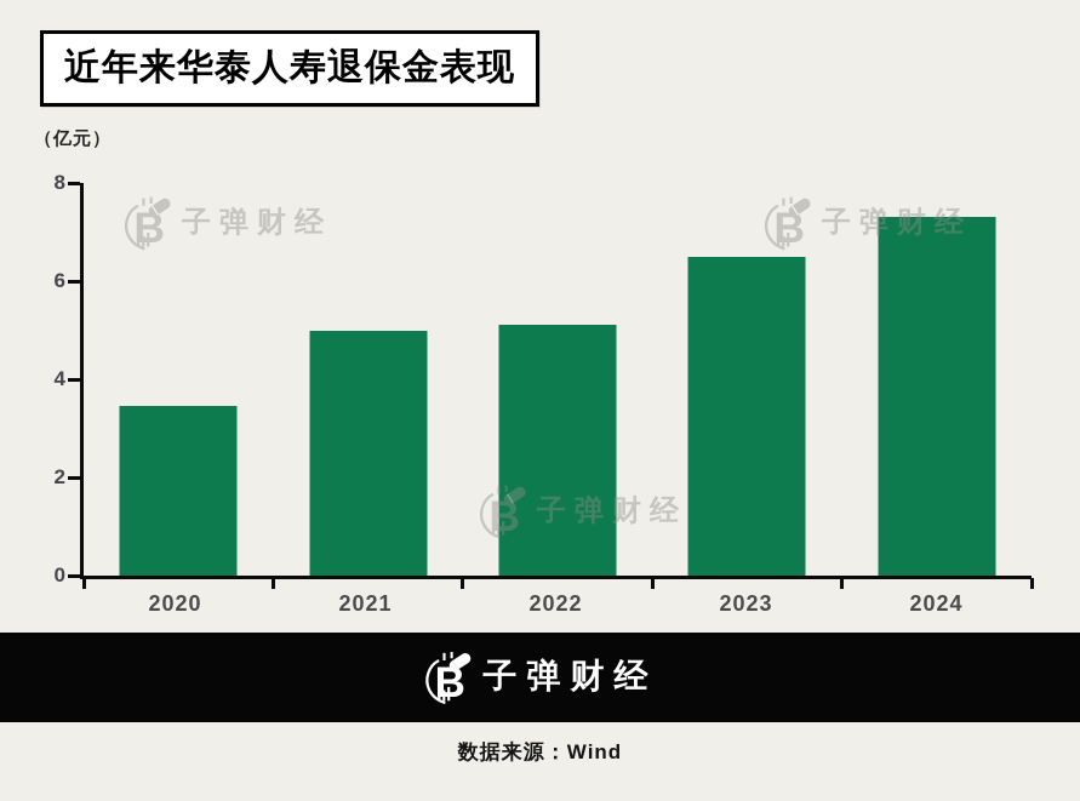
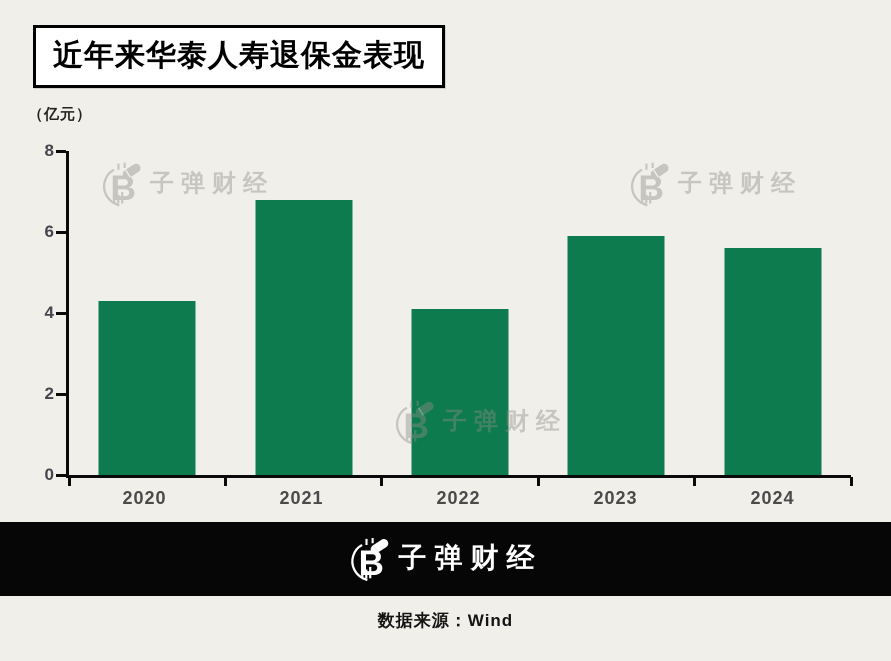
2020: 3.5 -> 4.3
2021: 5.0 -> 6.8
2022: 5.1 -> 4.1
2023: 6.5 -> 5.9
2024: 7.3 -> 5.6
